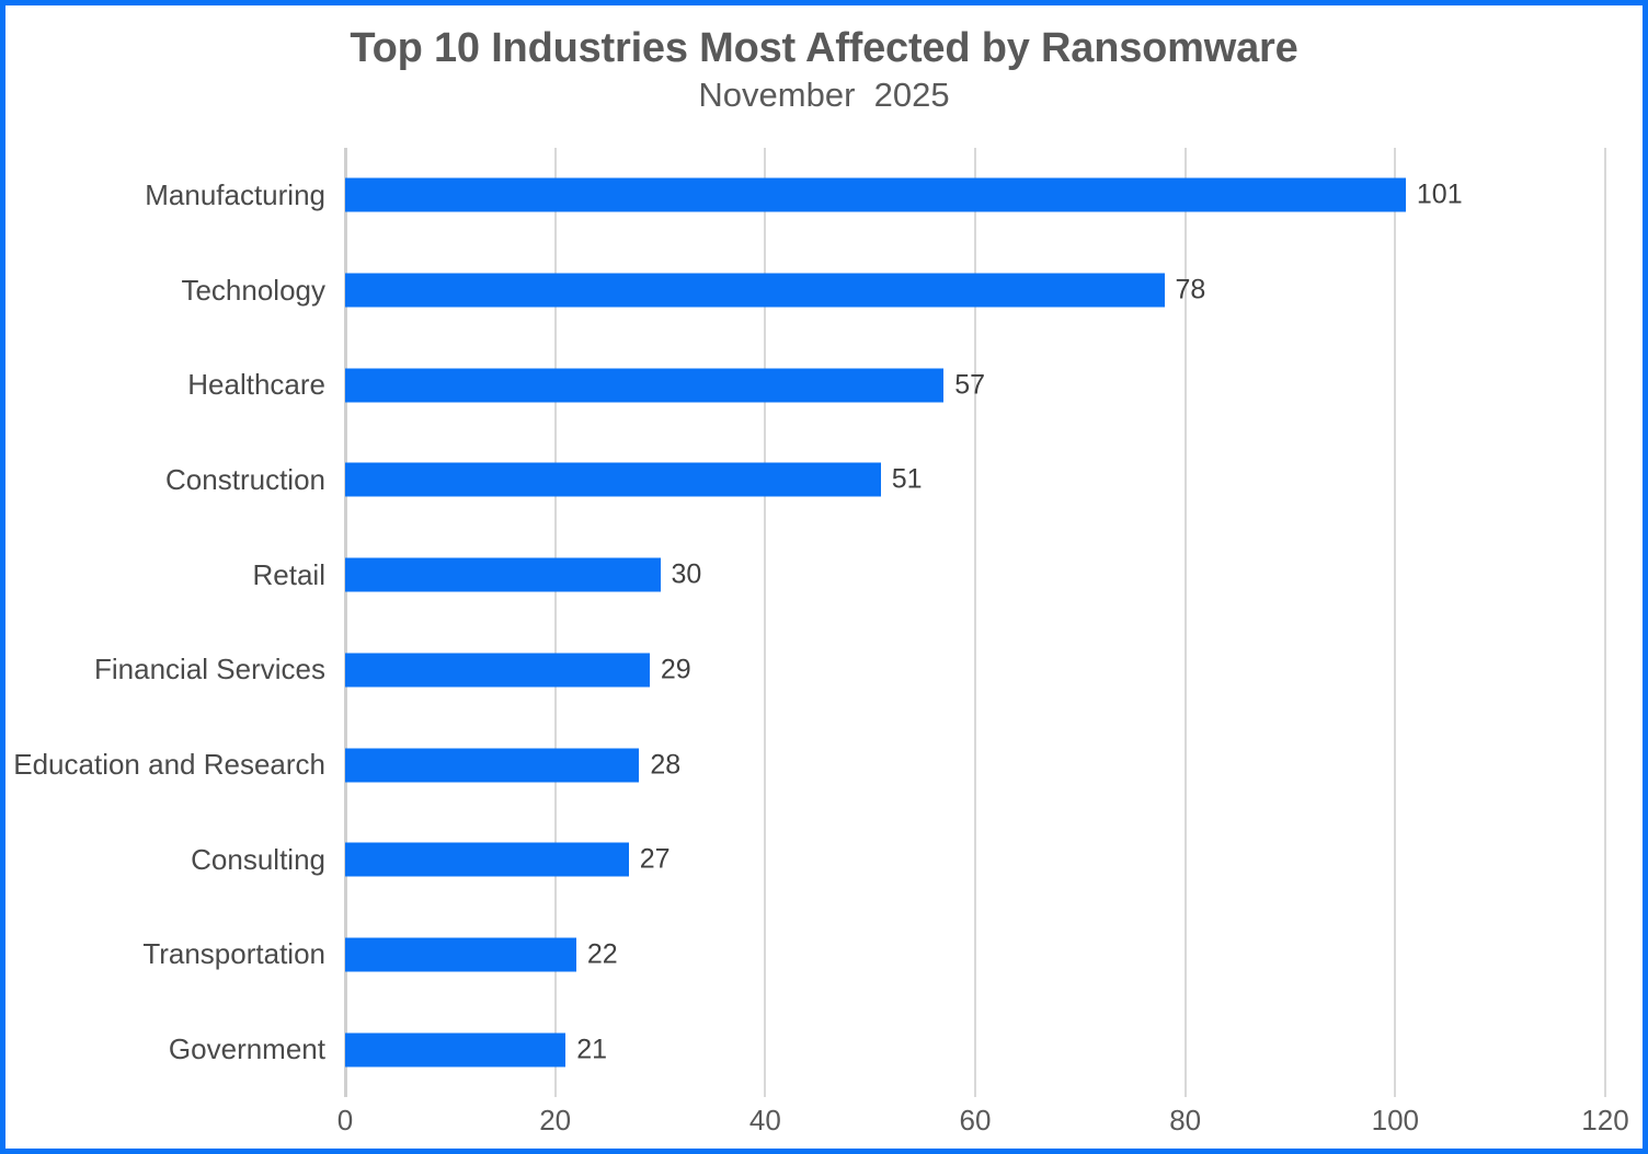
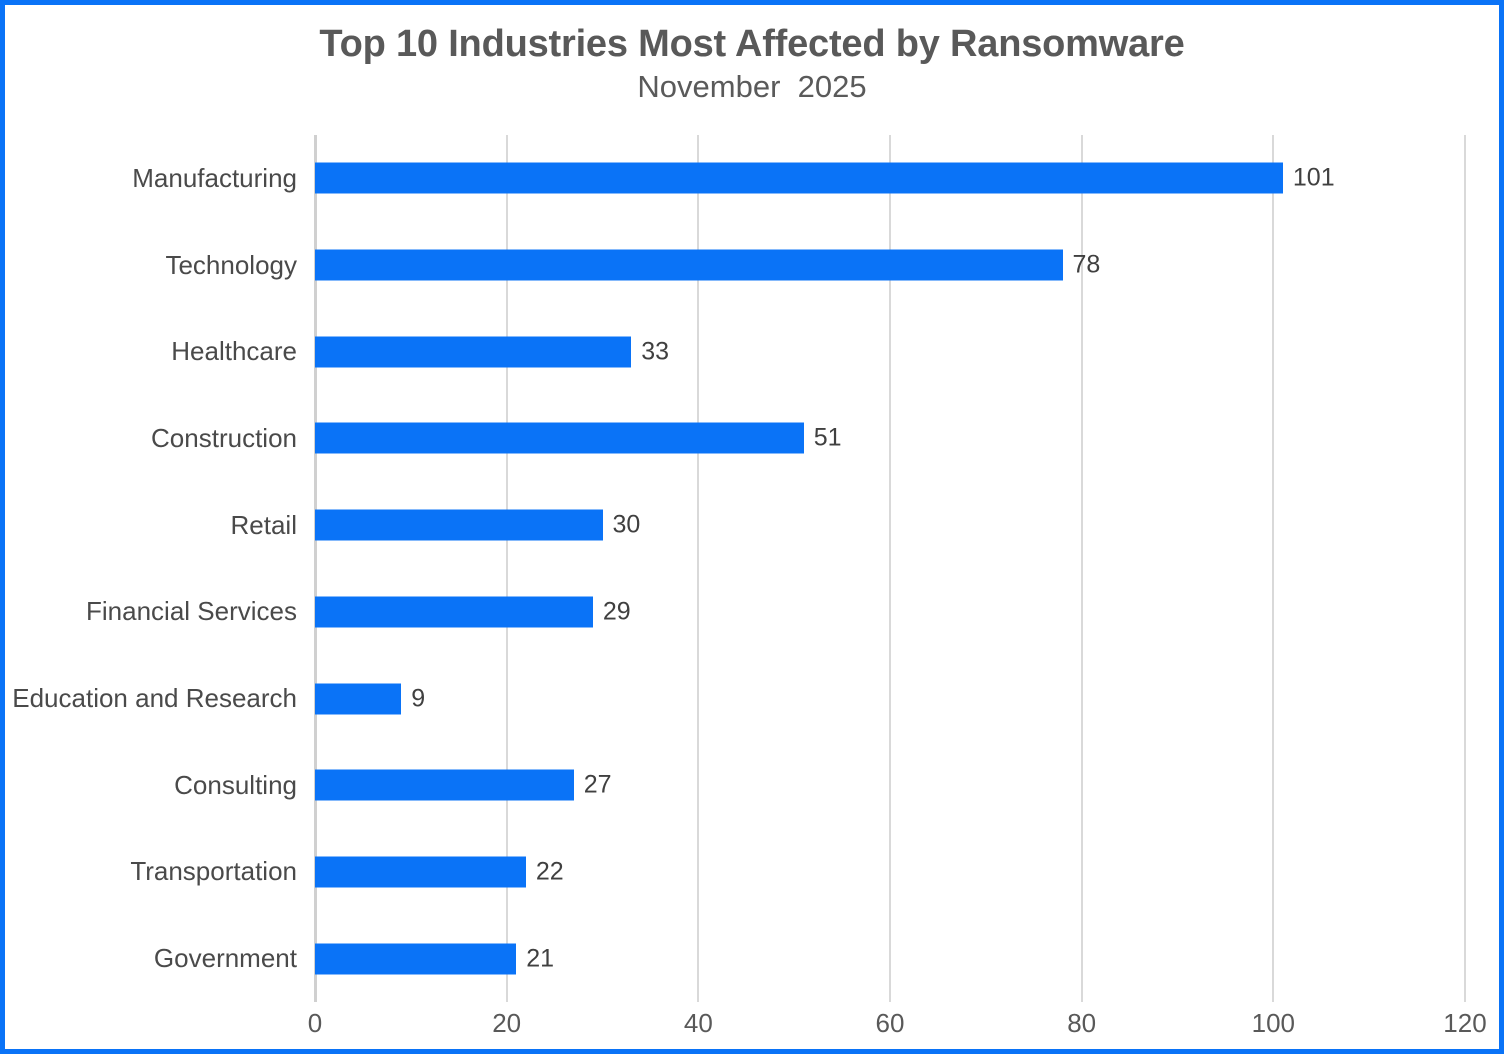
Healthcare: 57 -> 33
Education and Research: 28 -> 9
